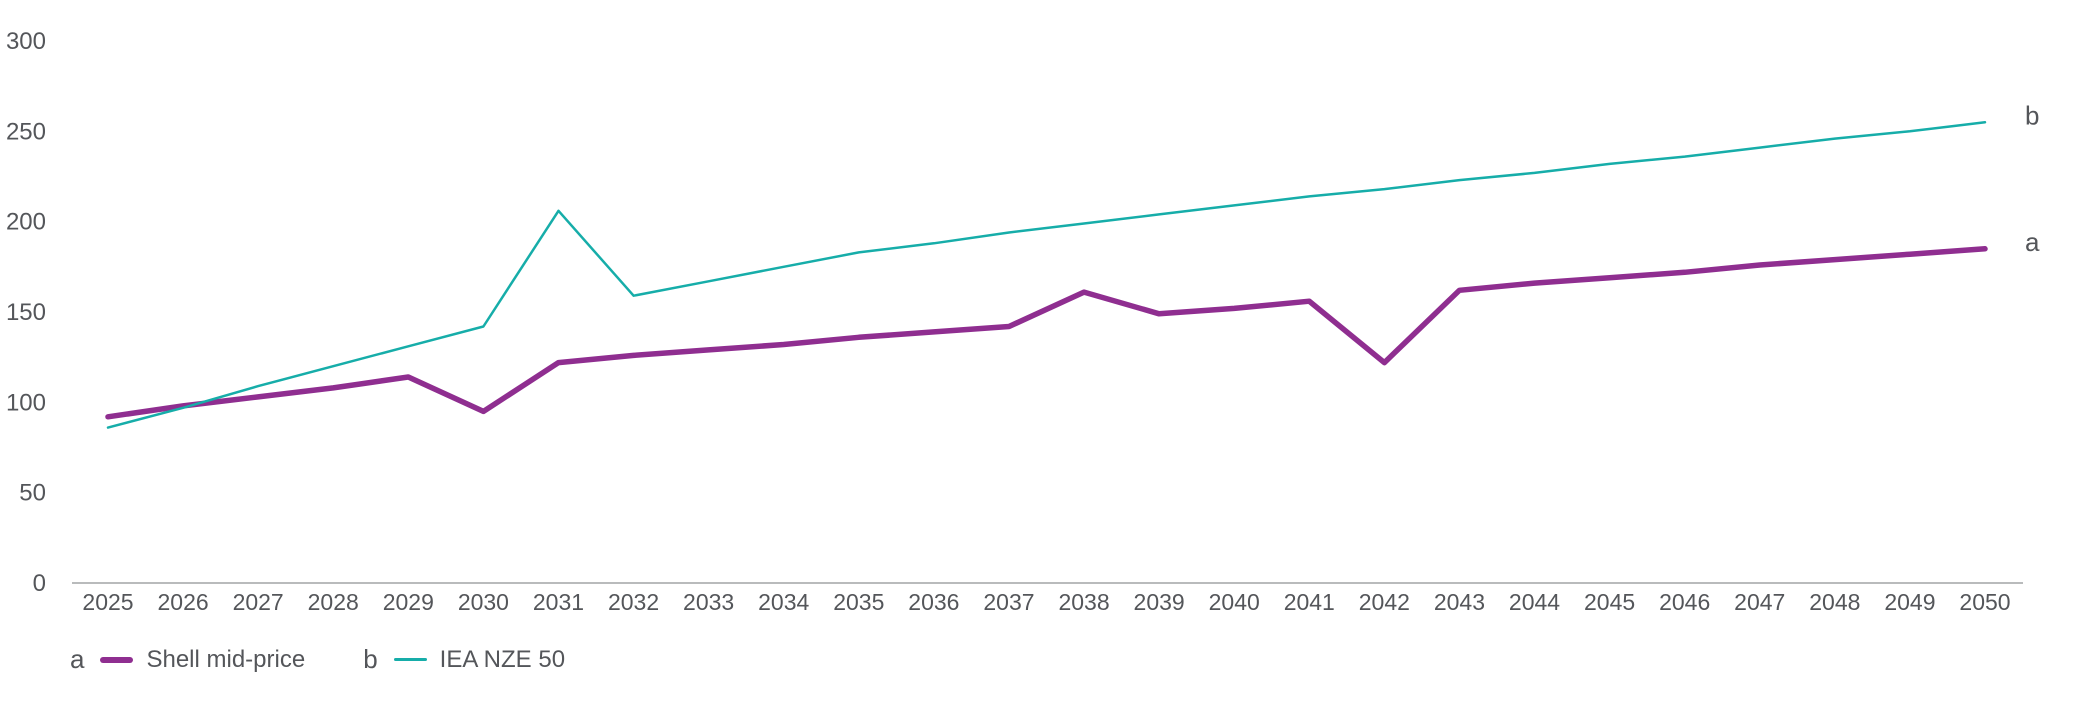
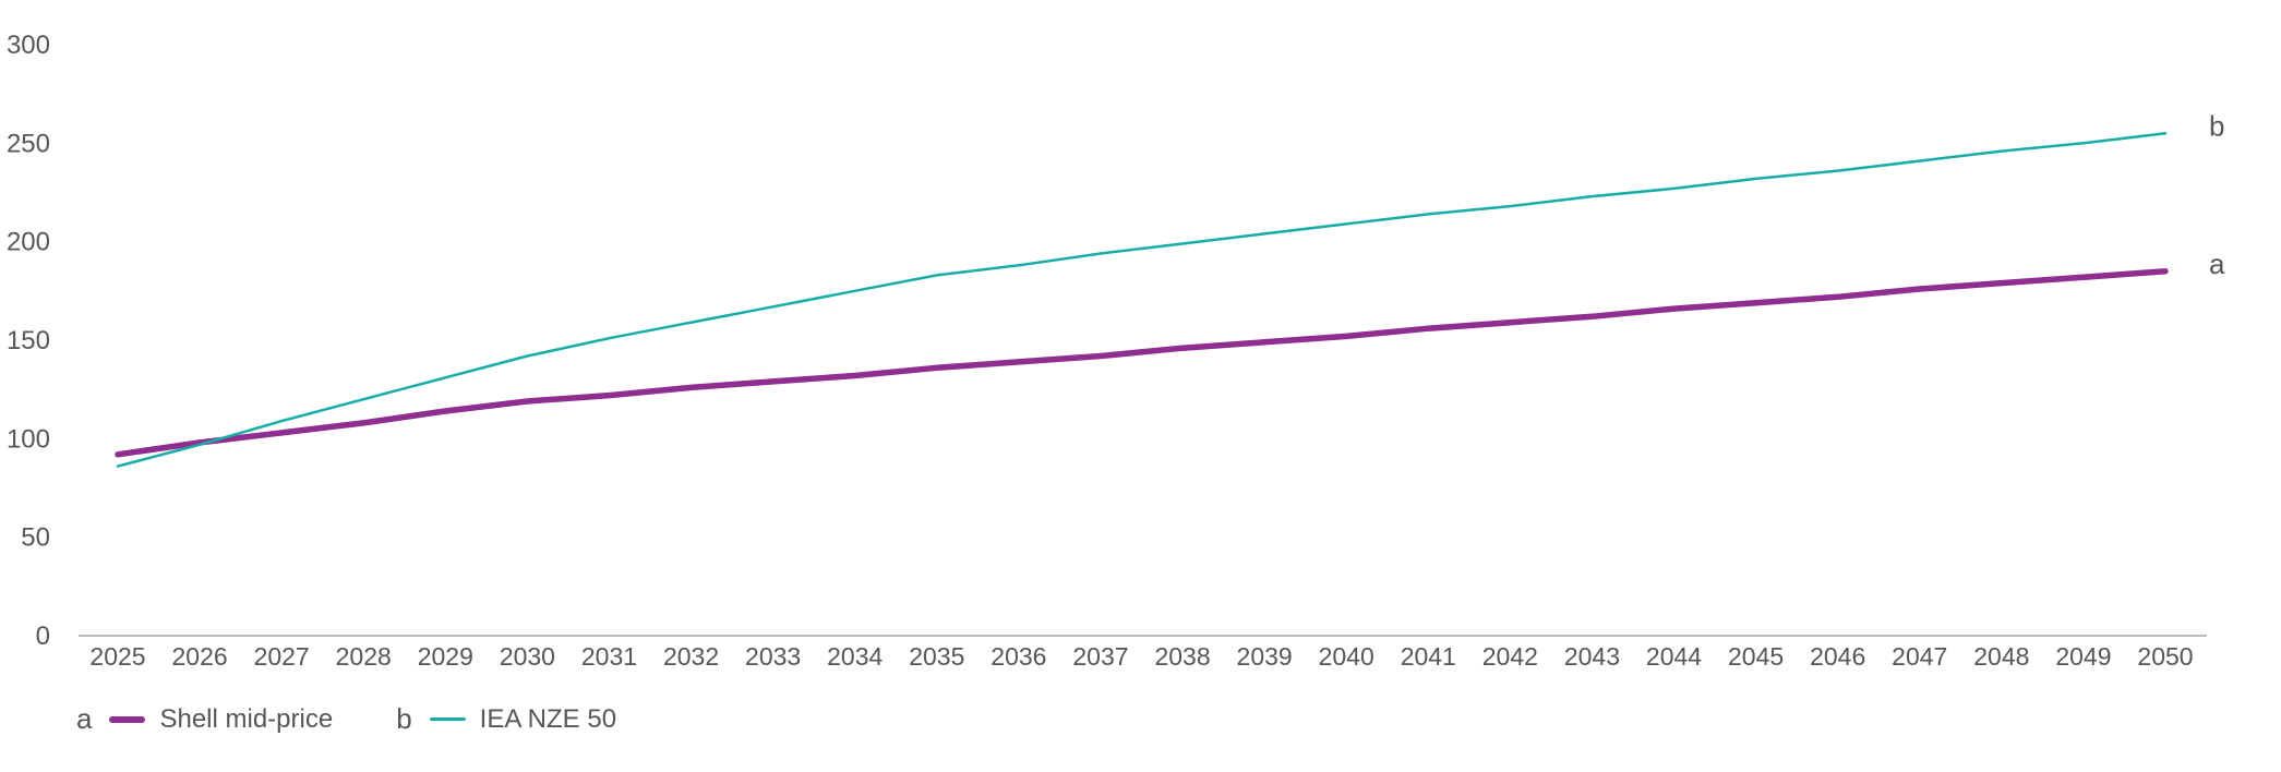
Shell mid-price/2030: 95 -> 119
IEA NZE 50/2031: 206 -> 151
Shell mid-price/2038: 161 -> 146
Shell mid-price/2042: 122 -> 159
